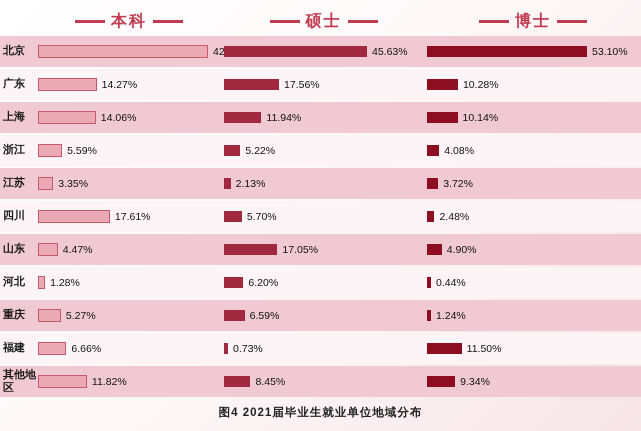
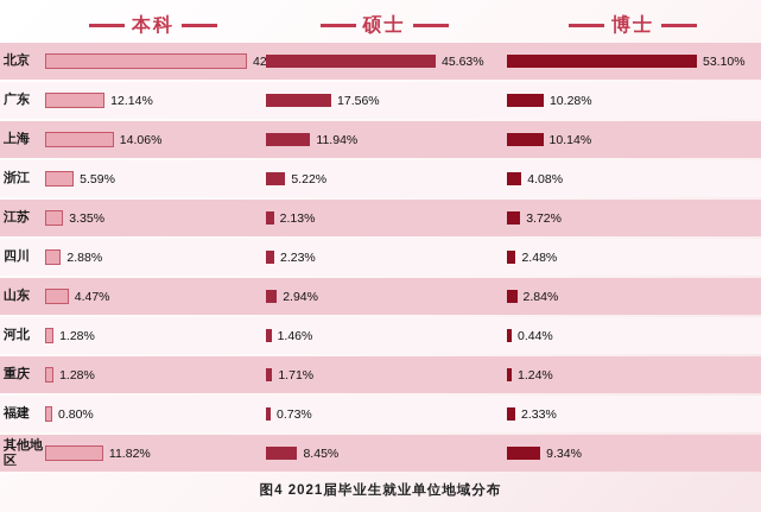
本科/广东: 14.27% -> 12.14%
本科/四川: 17.61% -> 2.88%
硕士/四川: 5.70% -> 2.23%
硕士/山东: 17.05% -> 2.94%
博士/山东: 4.90% -> 2.84%
硕士/河北: 6.20% -> 1.46%
本科/重庆: 5.27% -> 1.28%
硕士/重庆: 6.59% -> 1.71%
本科/福建: 6.66% -> 0.80%
博士/福建: 11.50% -> 2.33%
